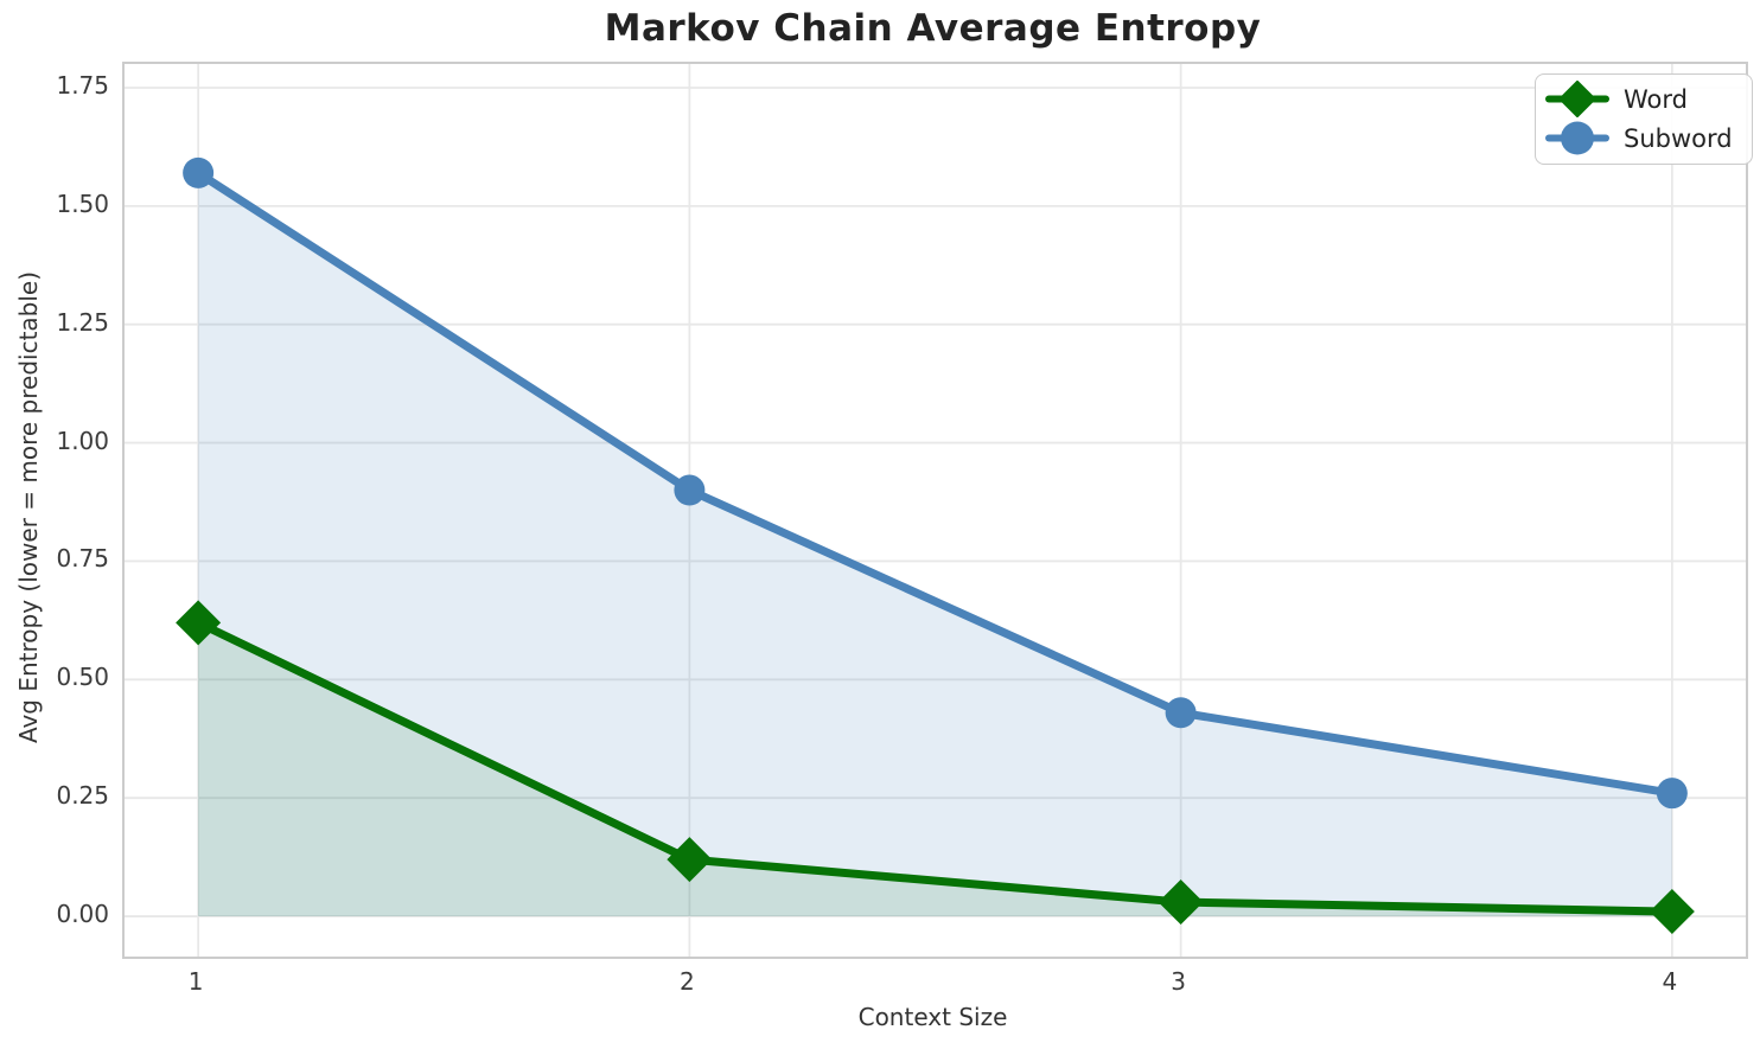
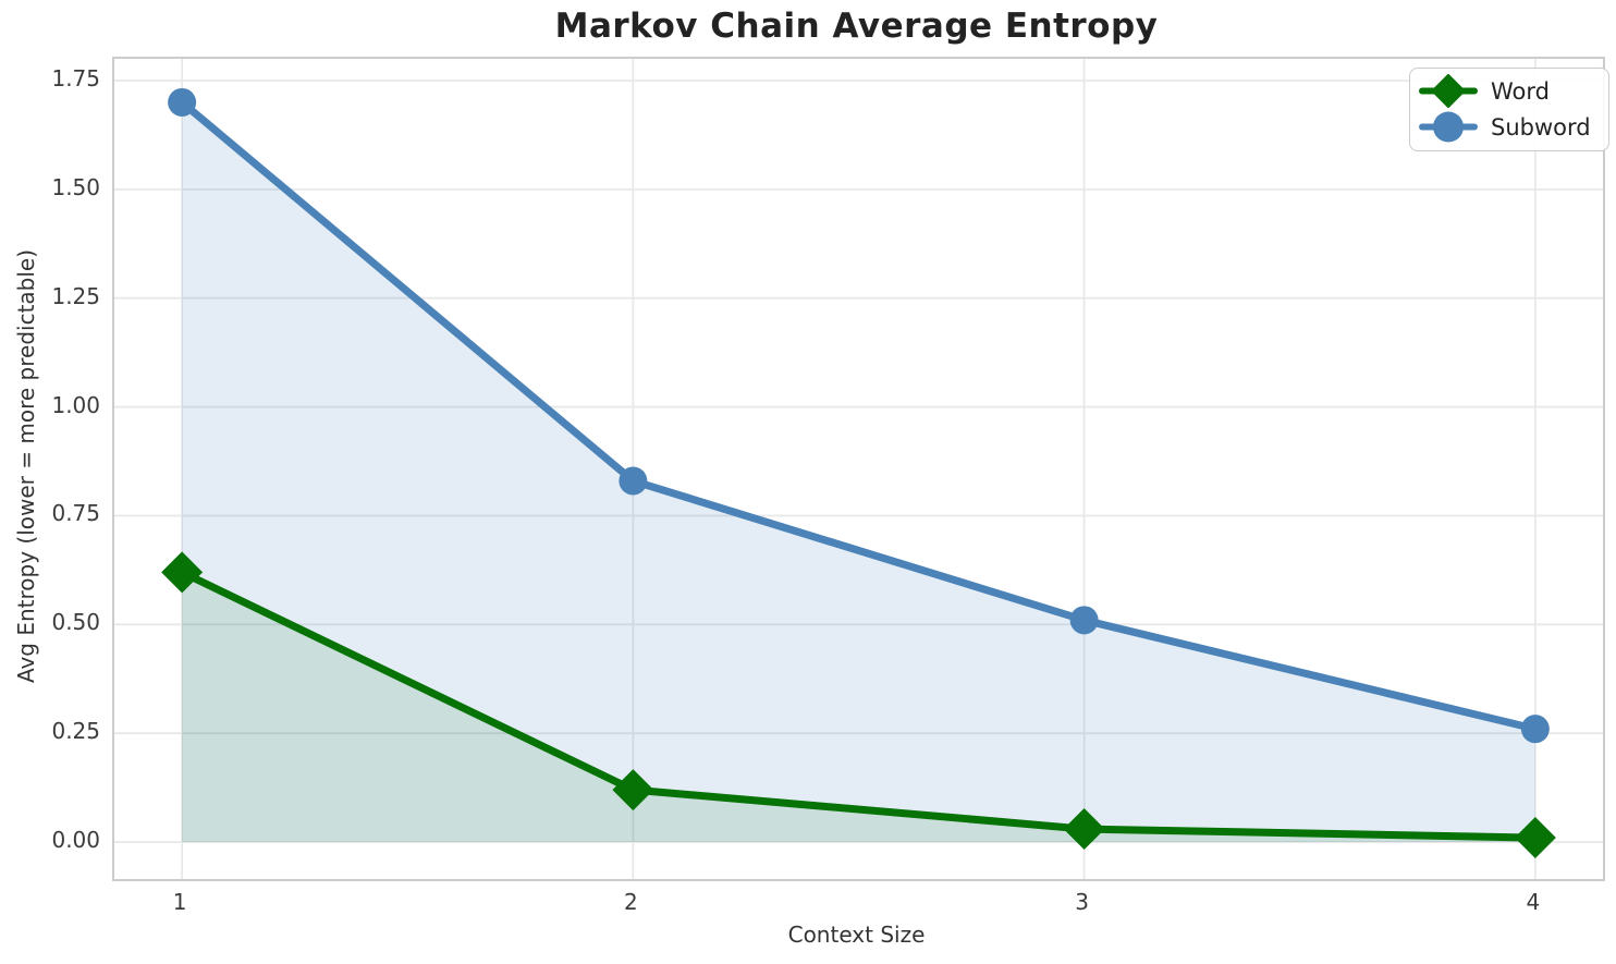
Subword/1: 1.57 -> 1.70
Subword/2: 0.90 -> 0.83
Subword/3: 0.43 -> 0.51
